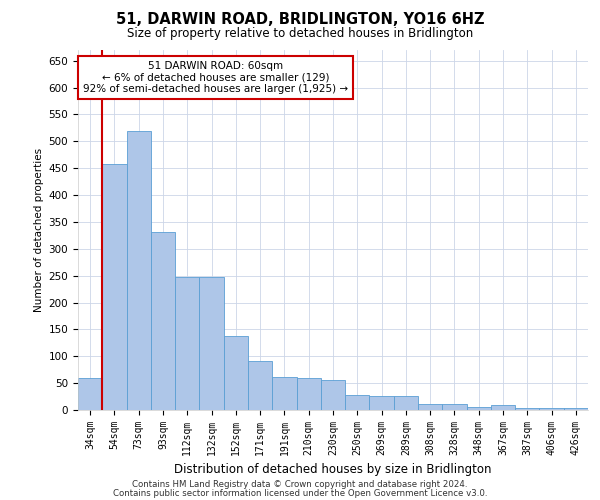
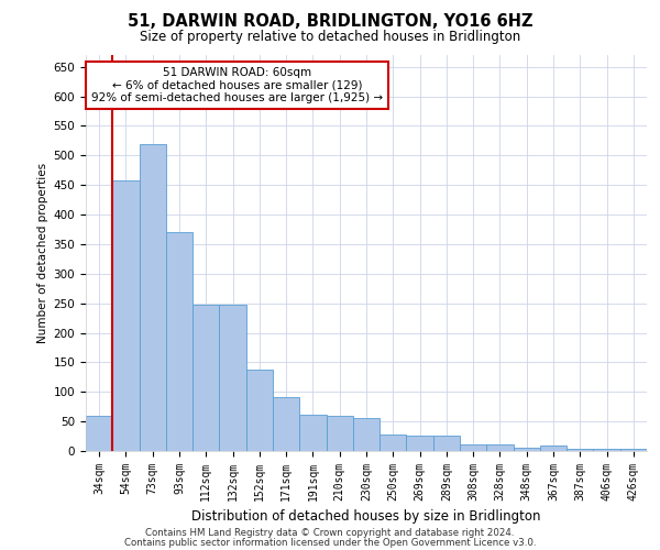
93sqm: 332 -> 370
